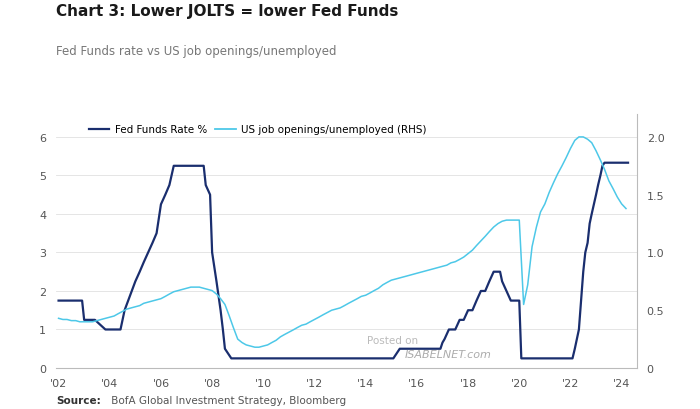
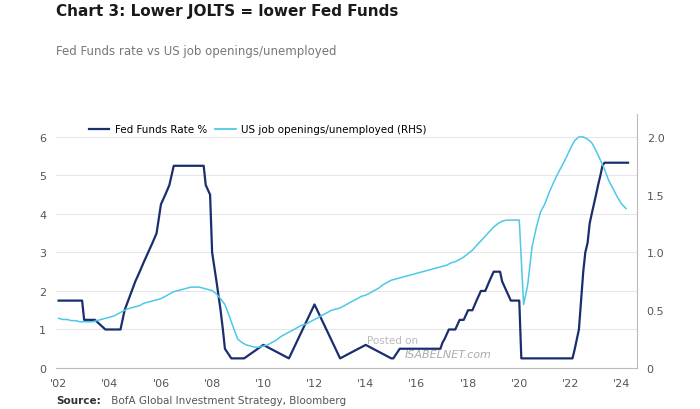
Fed Funds Rate %/'10: 0.25 -> 0.60
Fed Funds Rate %/'12: 0.25 -> 1.65
Fed Funds Rate %/'14: 0.25 -> 0.60
